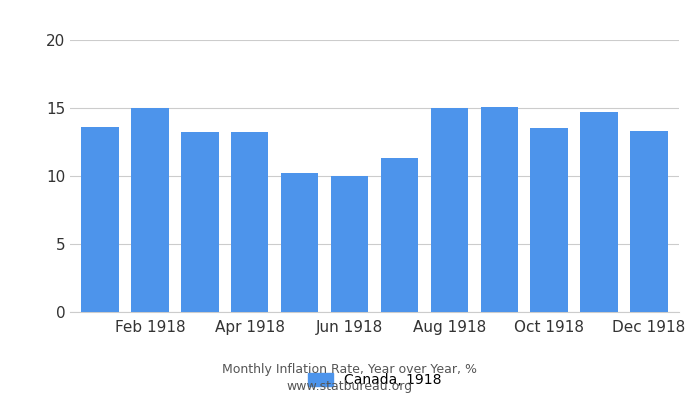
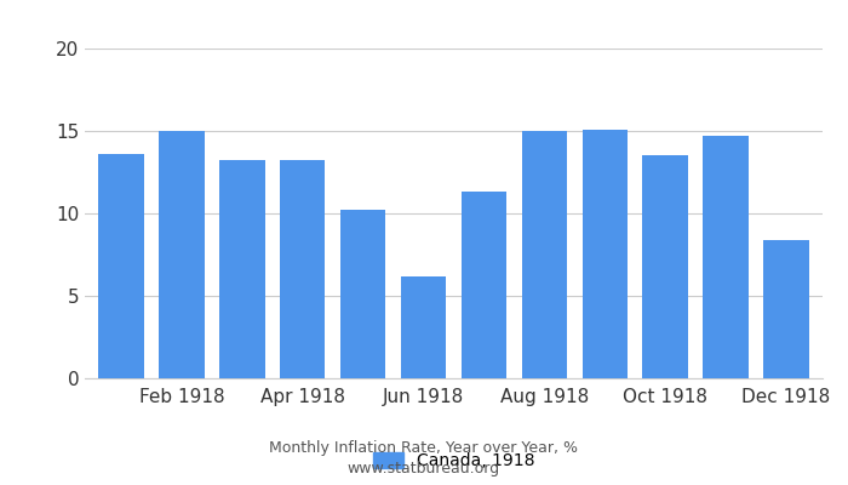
Jun 1918: 10.0 -> 6.2
Dec 1918: 13.3 -> 8.4
